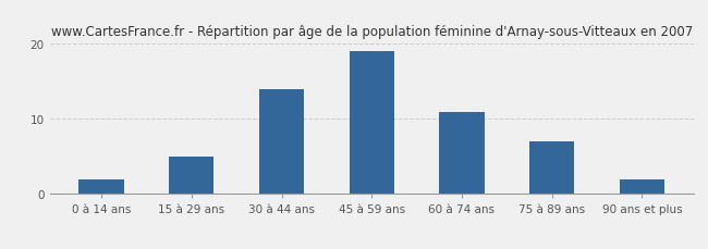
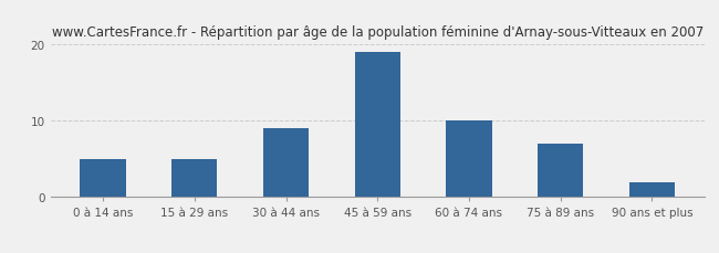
0 à 14 ans: 2 -> 5
30 à 44 ans: 14 -> 9
60 à 74 ans: 11 -> 10
